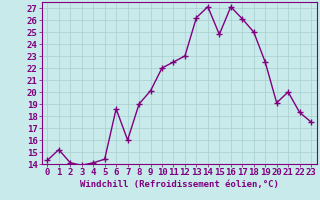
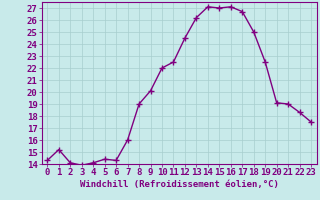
6: 18.6 -> 14.3
12: 23.0 -> 24.5
15: 24.8 -> 27.0
17: 26.1 -> 26.7
21: 20.0 -> 19.0
